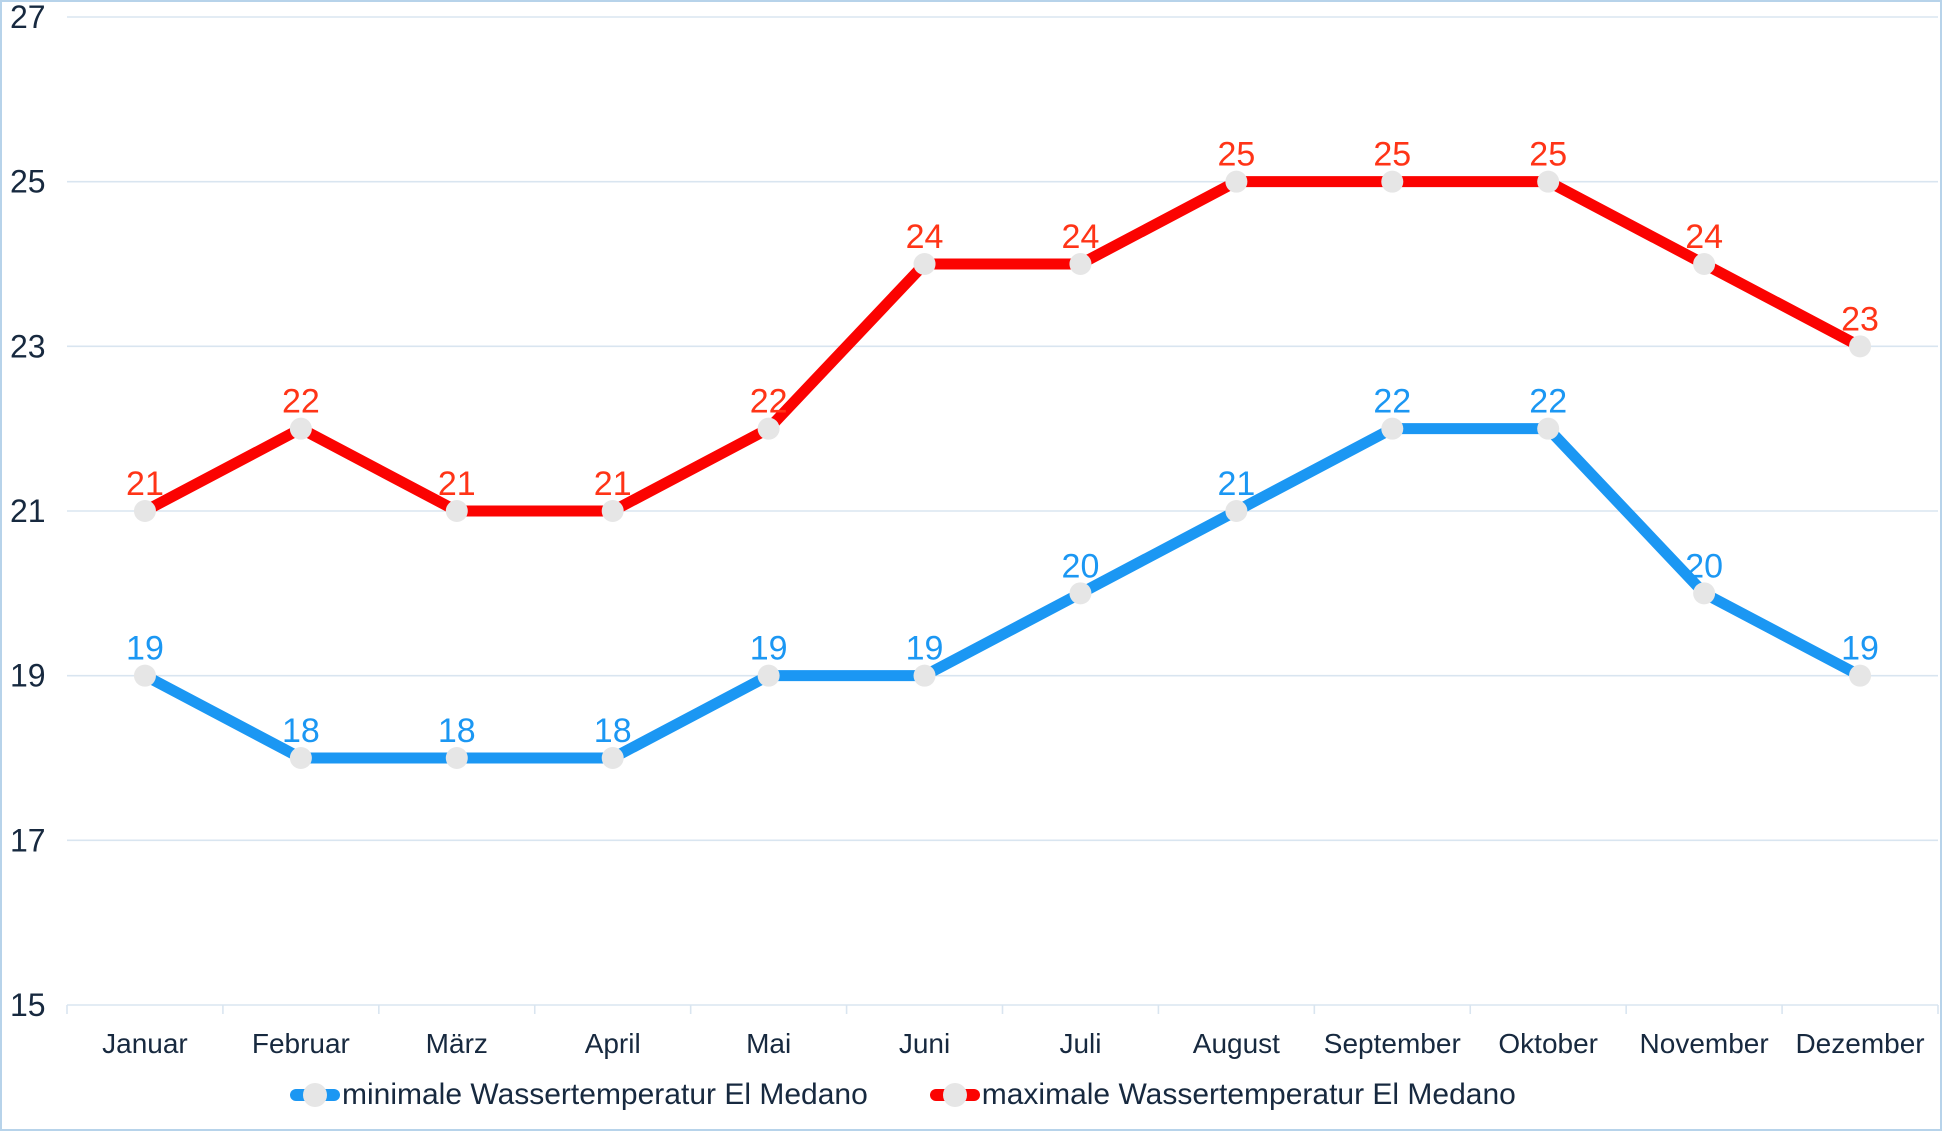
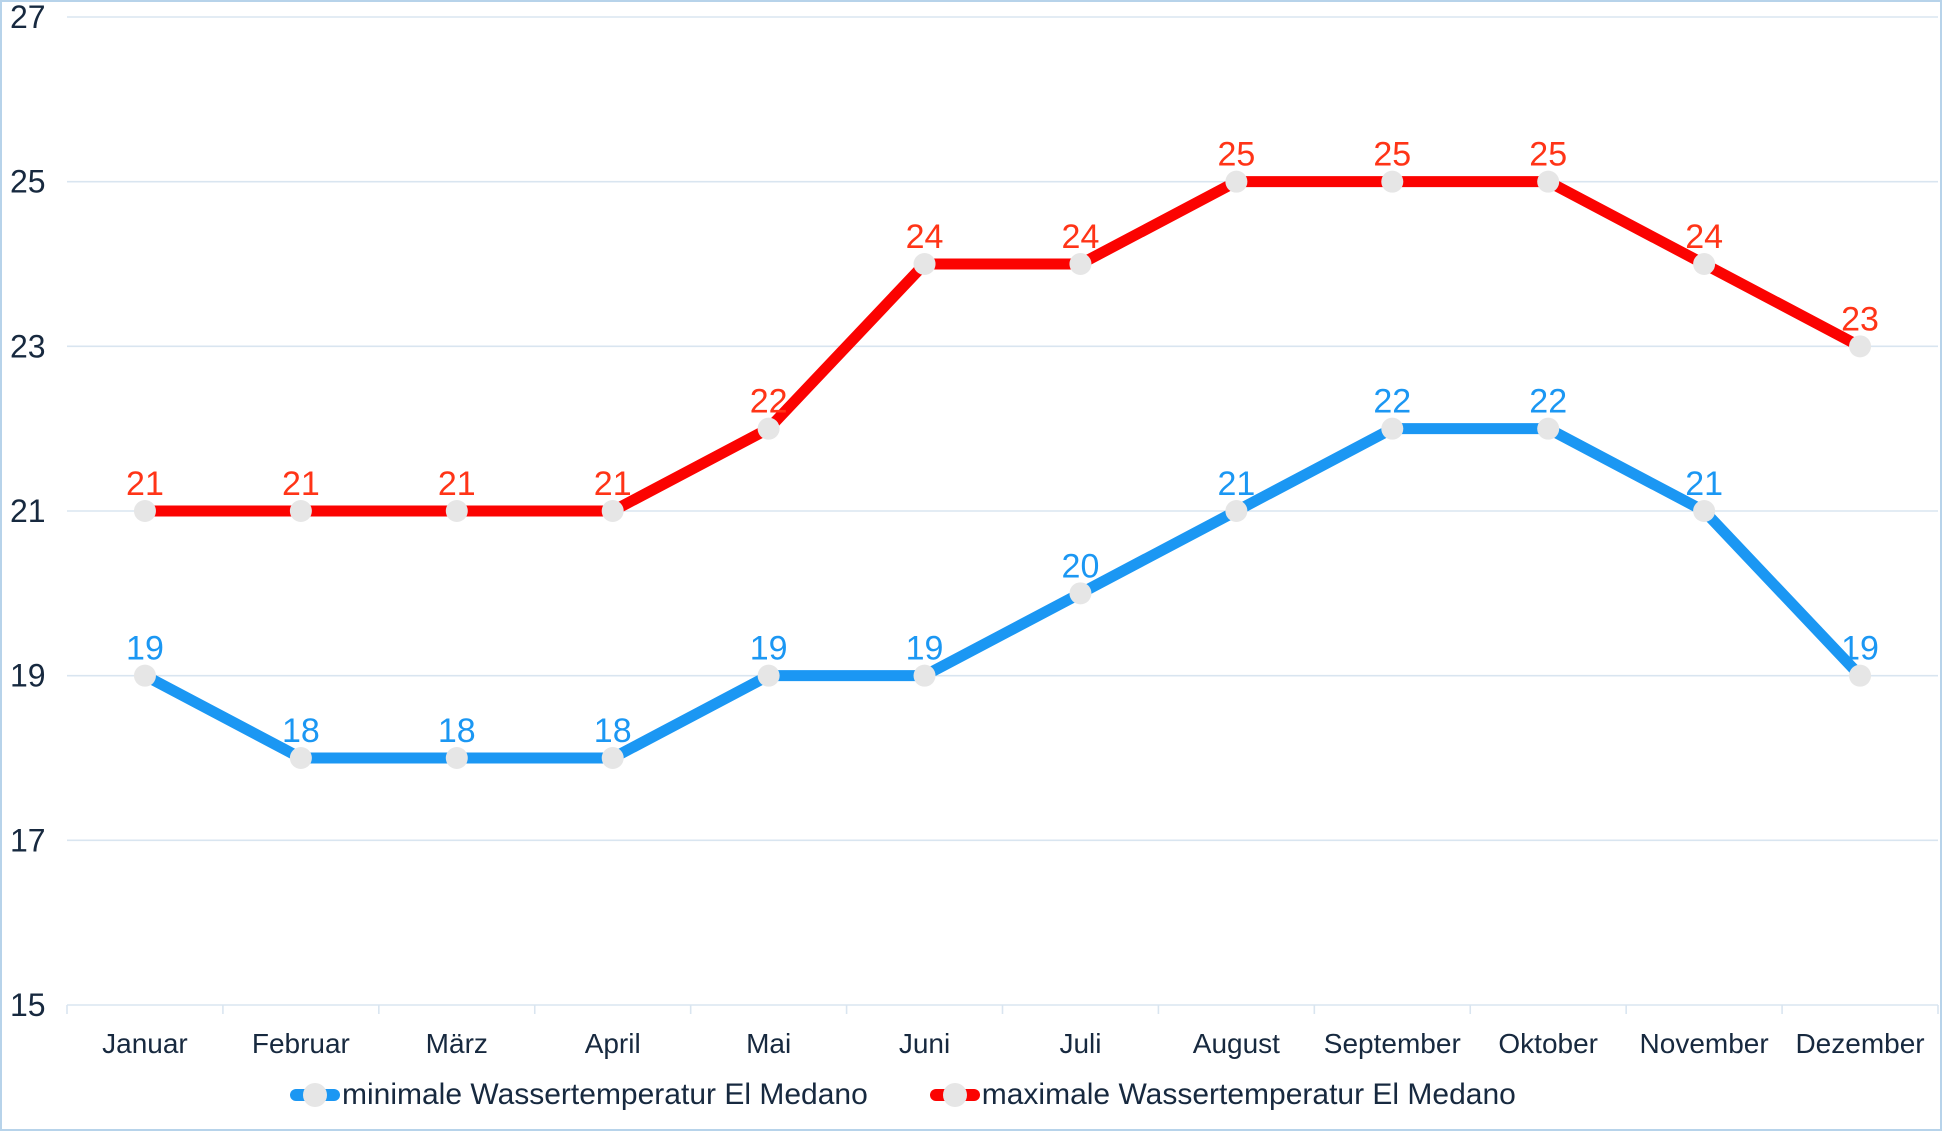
maximale Wassertemperatur El Medano/Februar: 22 -> 21
minimale Wassertemperatur El Medano/November: 20 -> 21
